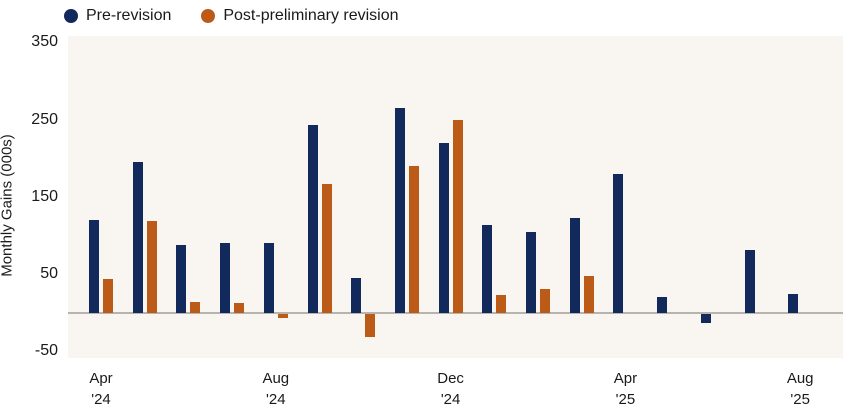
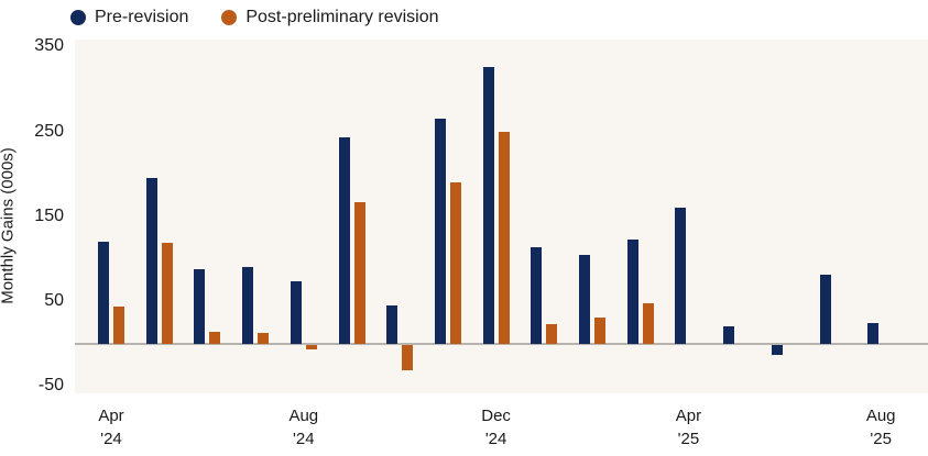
Pre-revision/Aug '24: 90 -> 70
Pre-revision/Dec '24: 220 -> 330
Pre-revision/Apr '25: 180 -> 160
